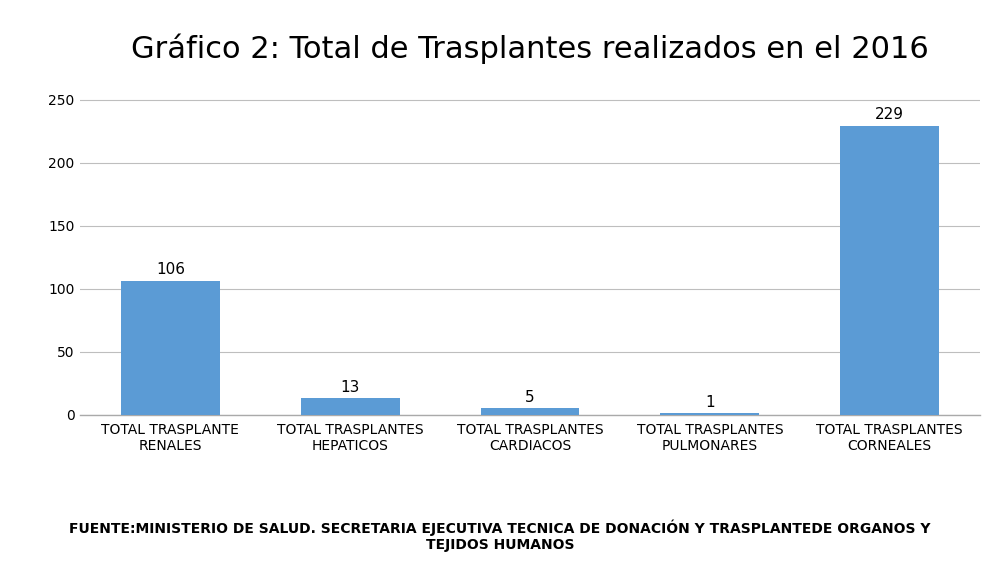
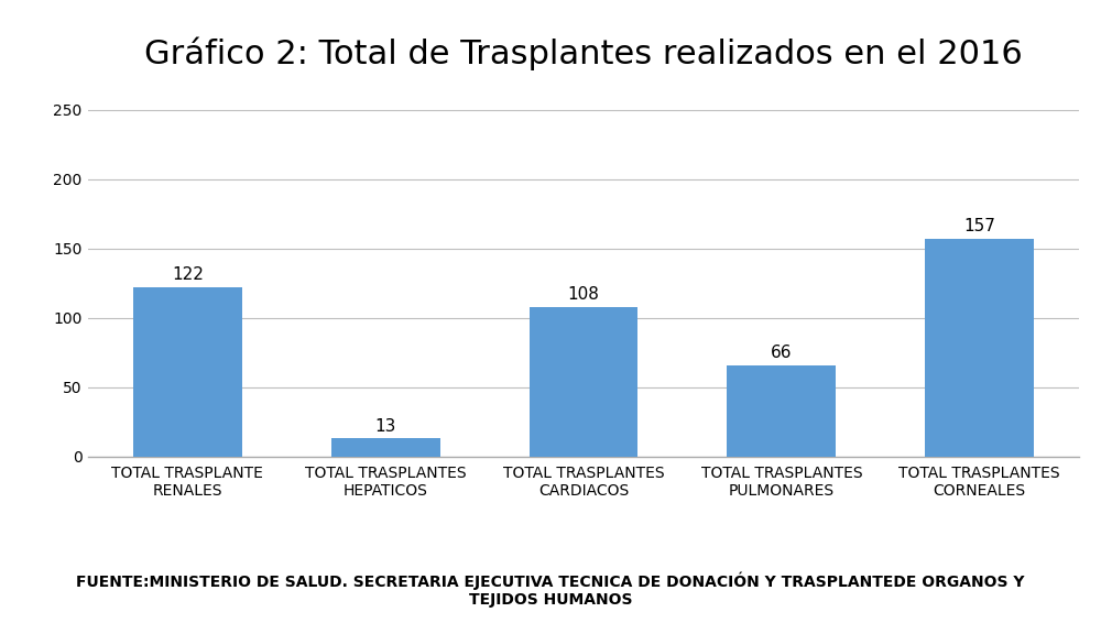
TOTAL TRASPLANTE RENALES: 106 -> 122
TOTAL TRASPLANTES CARDIACOS: 5 -> 108
TOTAL TRASPLANTES PULMONARES: 1 -> 66
TOTAL TRASPLANTES CORNEALES: 229 -> 157
